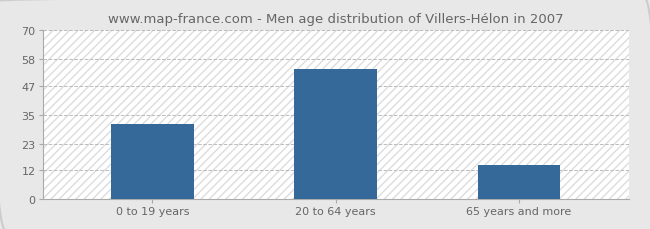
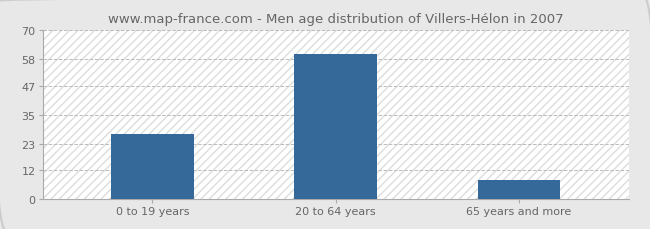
0 to 19 years: 31 -> 27
20 to 64 years: 54 -> 60
65 years and more: 14 -> 8
